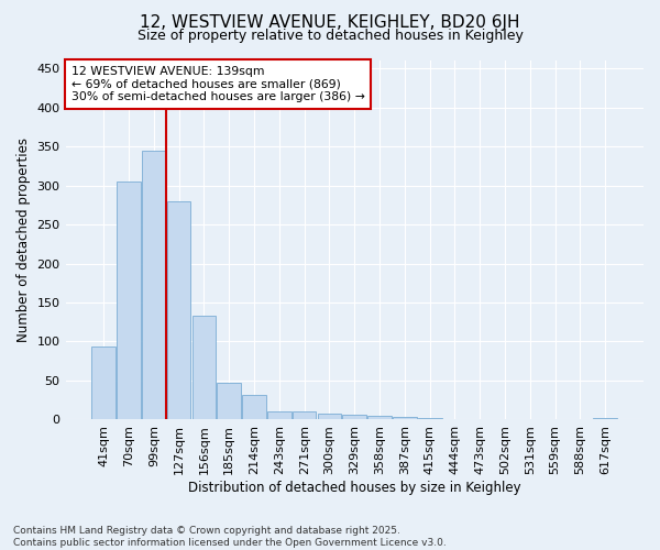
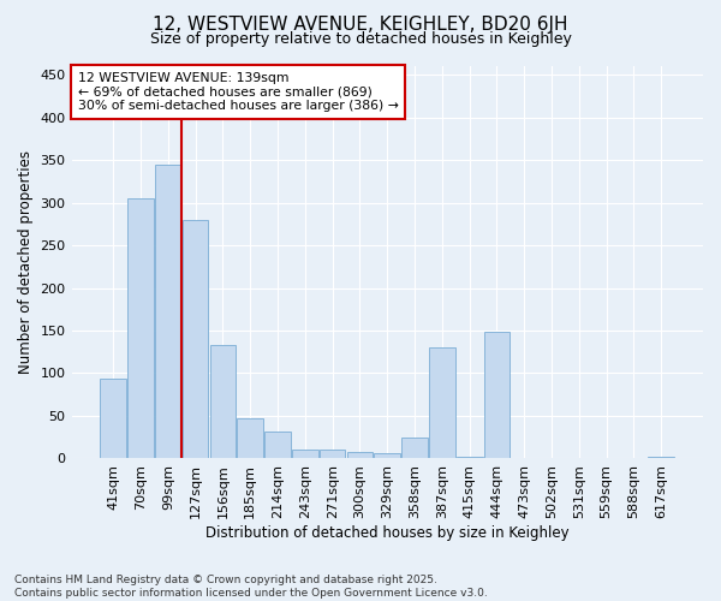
358sqm: 5 -> 24
387sqm: 3 -> 130
444sqm: 1 -> 148
